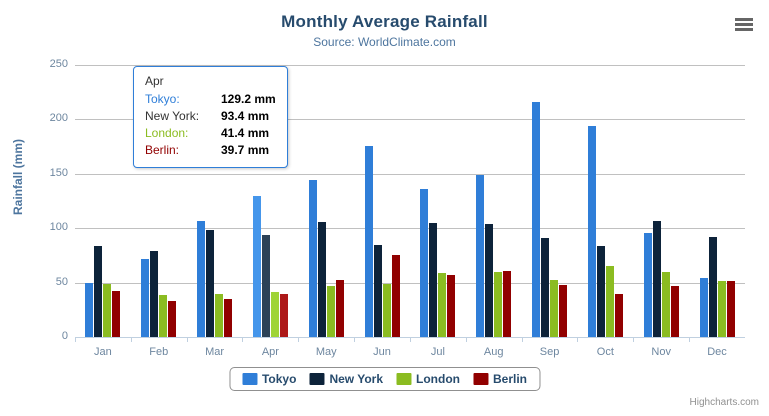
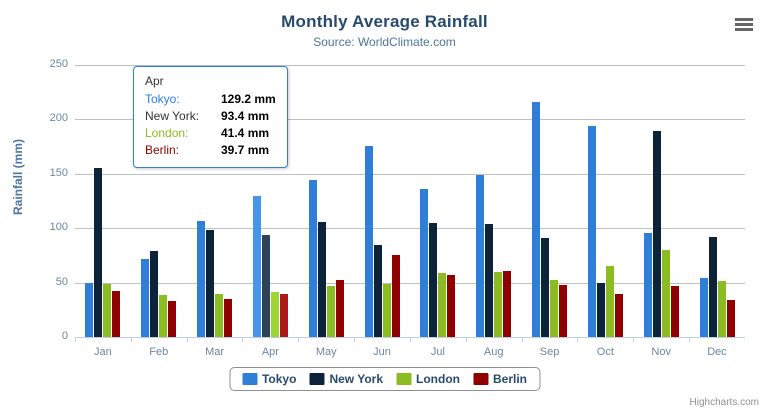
New York/Jan: 84 -> 155
New York/Oct: 84 -> 50
New York/Nov: 107 -> 189
London/Nov: 59 -> 80
Berlin/Dec: 51 -> 34
